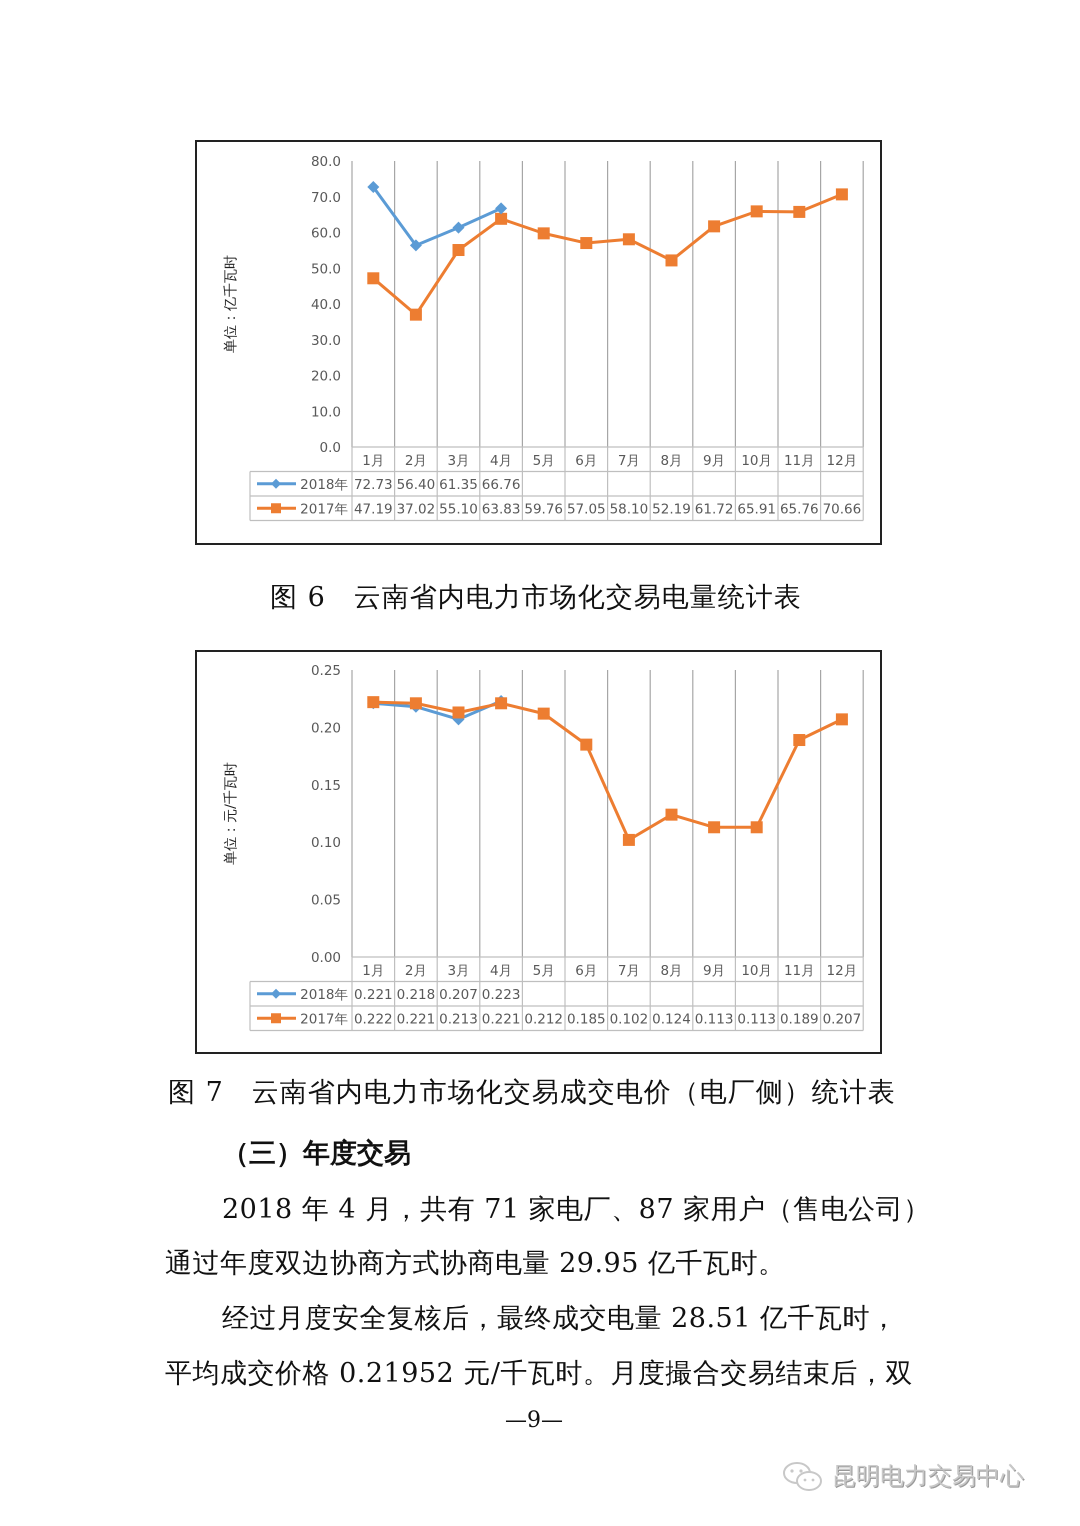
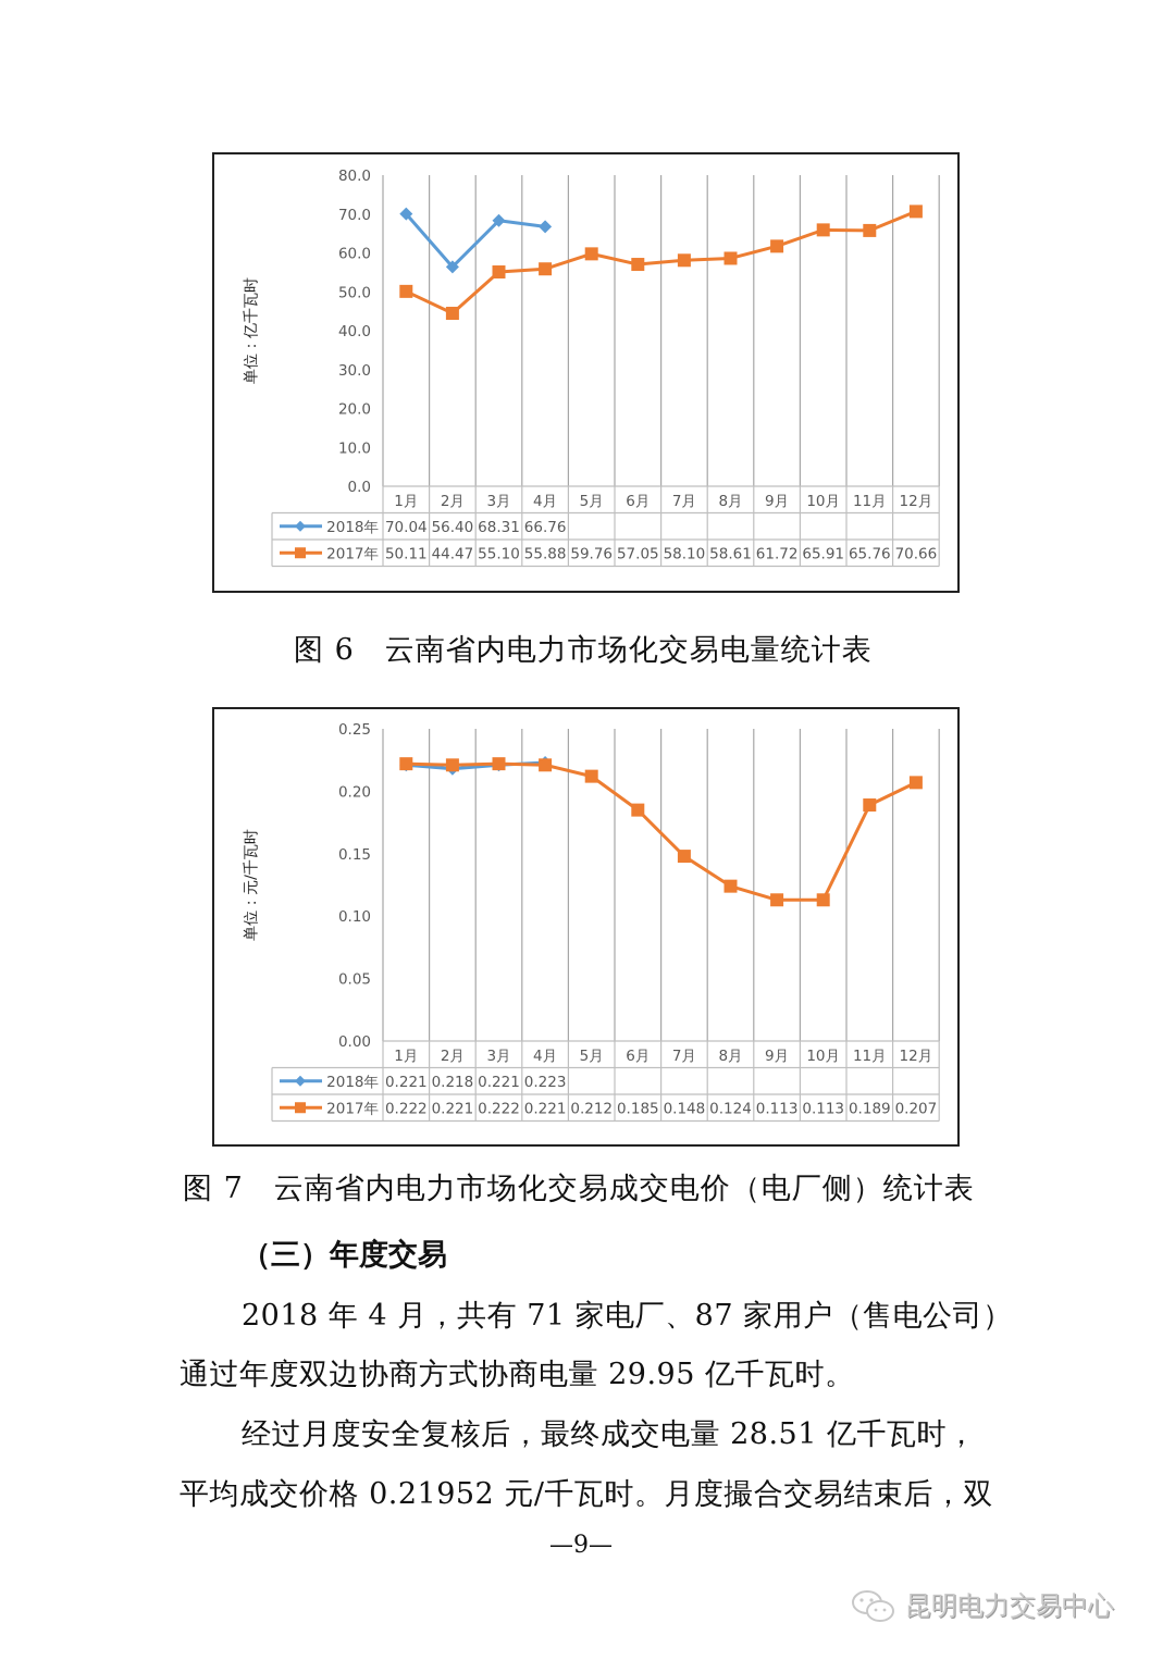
图 6 云南省内电力市场化交易电量统计表/2018年/1月: 72.73 -> 70.04
图 6 云南省内电力市场化交易电量统计表/2017年/1月: 47.19 -> 50.11
图 6 云南省内电力市场化交易电量统计表/2017年/2月: 37.02 -> 44.47
图 6 云南省内电力市场化交易电量统计表/2018年/3月: 61.35 -> 68.31
图 6 云南省内电力市场化交易电量统计表/2017年/4月: 63.83 -> 55.88
图 6 云南省内电力市场化交易电量统计表/2017年/8月: 52.19 -> 58.61
图 7 云南省内电力市场化交易成交电价（电厂侧）统计表/2018年/3月: 0.207 -> 0.221
图 7 云南省内电力市场化交易成交电价（电厂侧）统计表/2017年/3月: 0.213 -> 0.222
图 7 云南省内电力市场化交易成交电价（电厂侧）统计表/2017年/7月: 0.102 -> 0.148
